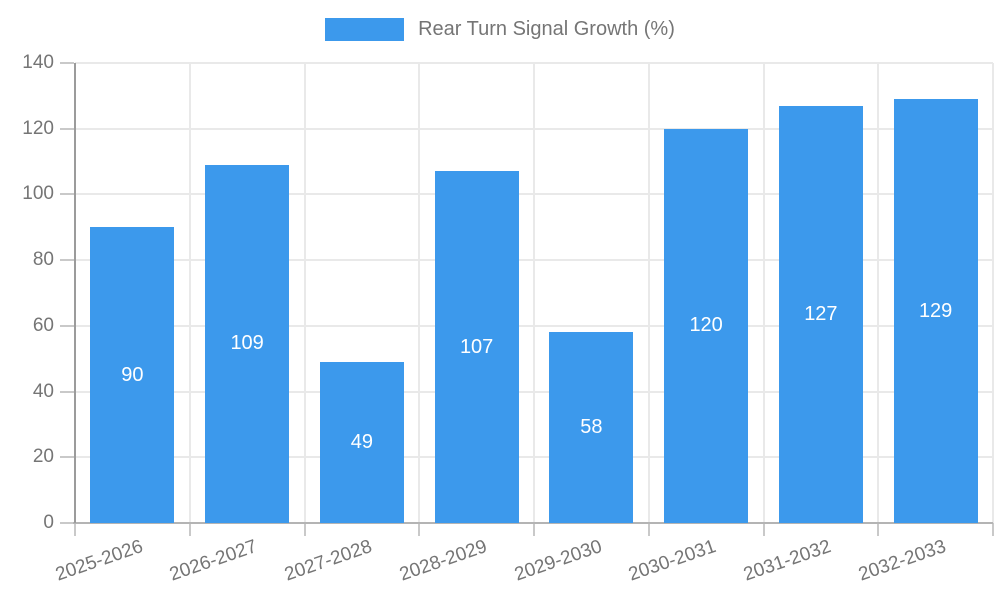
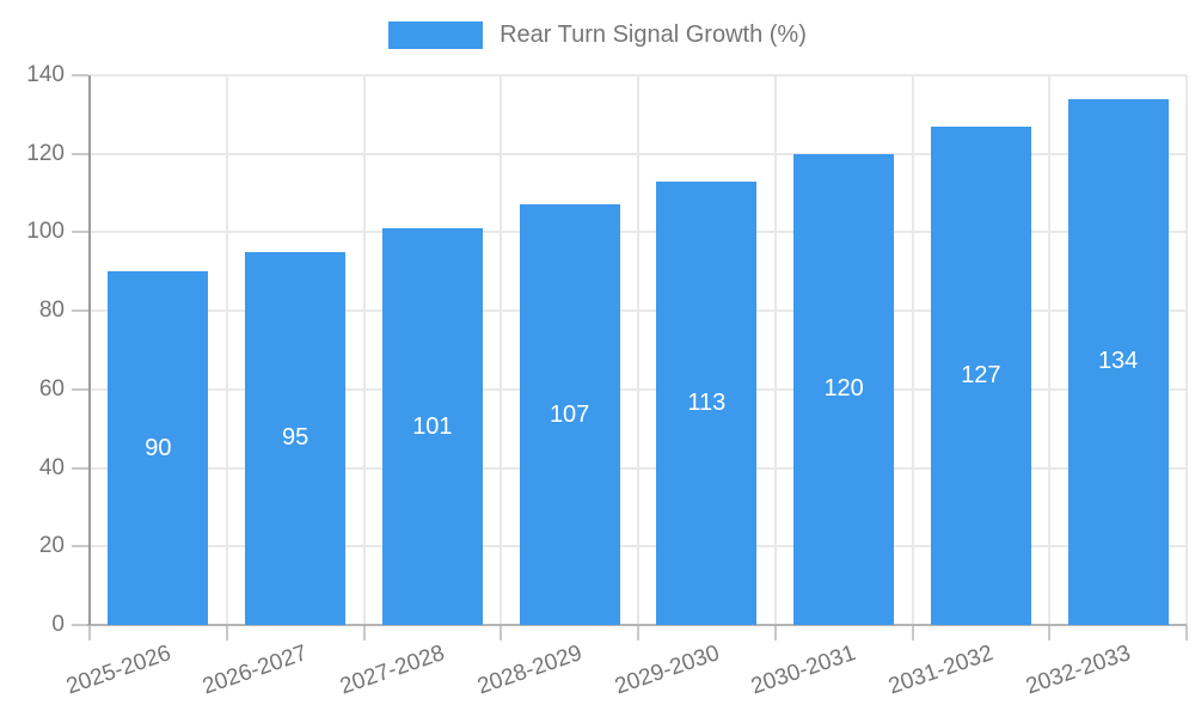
2026-2027: 109 -> 95
2027-2028: 49 -> 101
2029-2030: 58 -> 113
2032-2033: 129 -> 134
